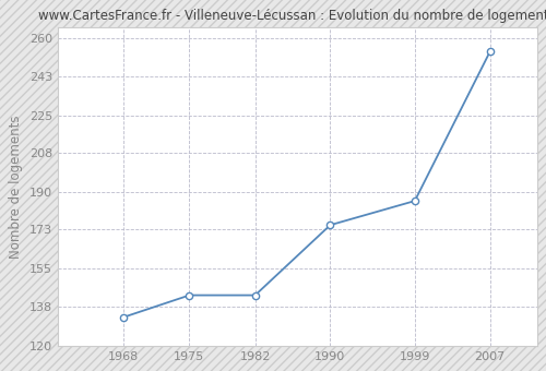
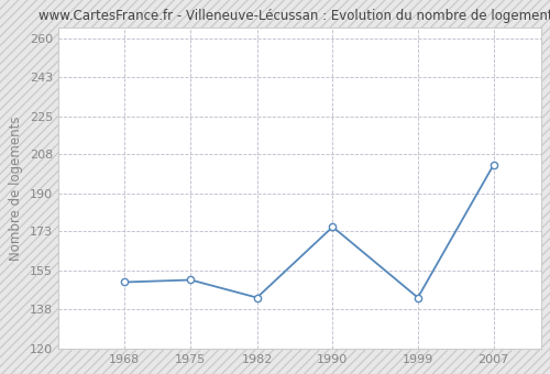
1968: 133 -> 150
1975: 143 -> 151
1999: 186 -> 143
2007: 254 -> 203
